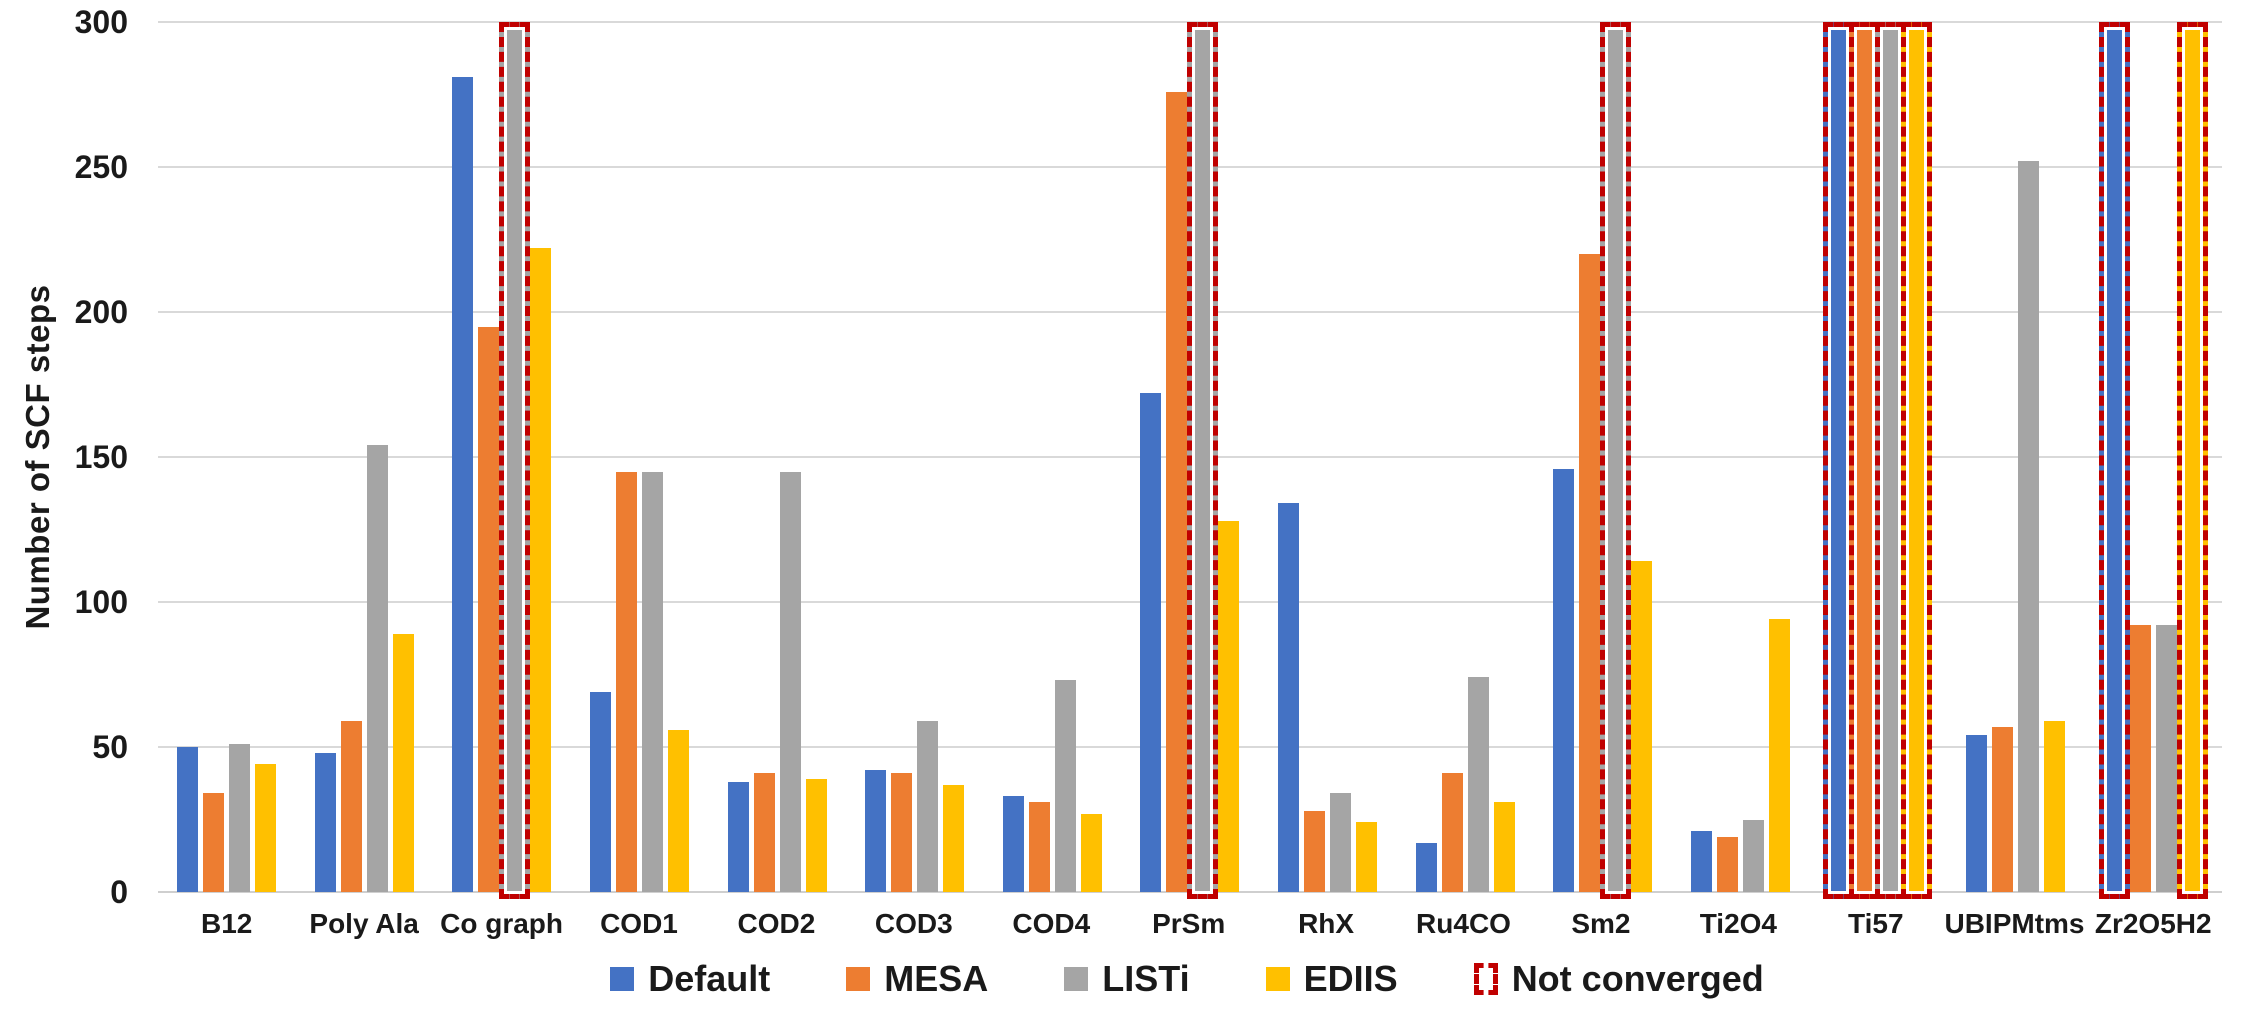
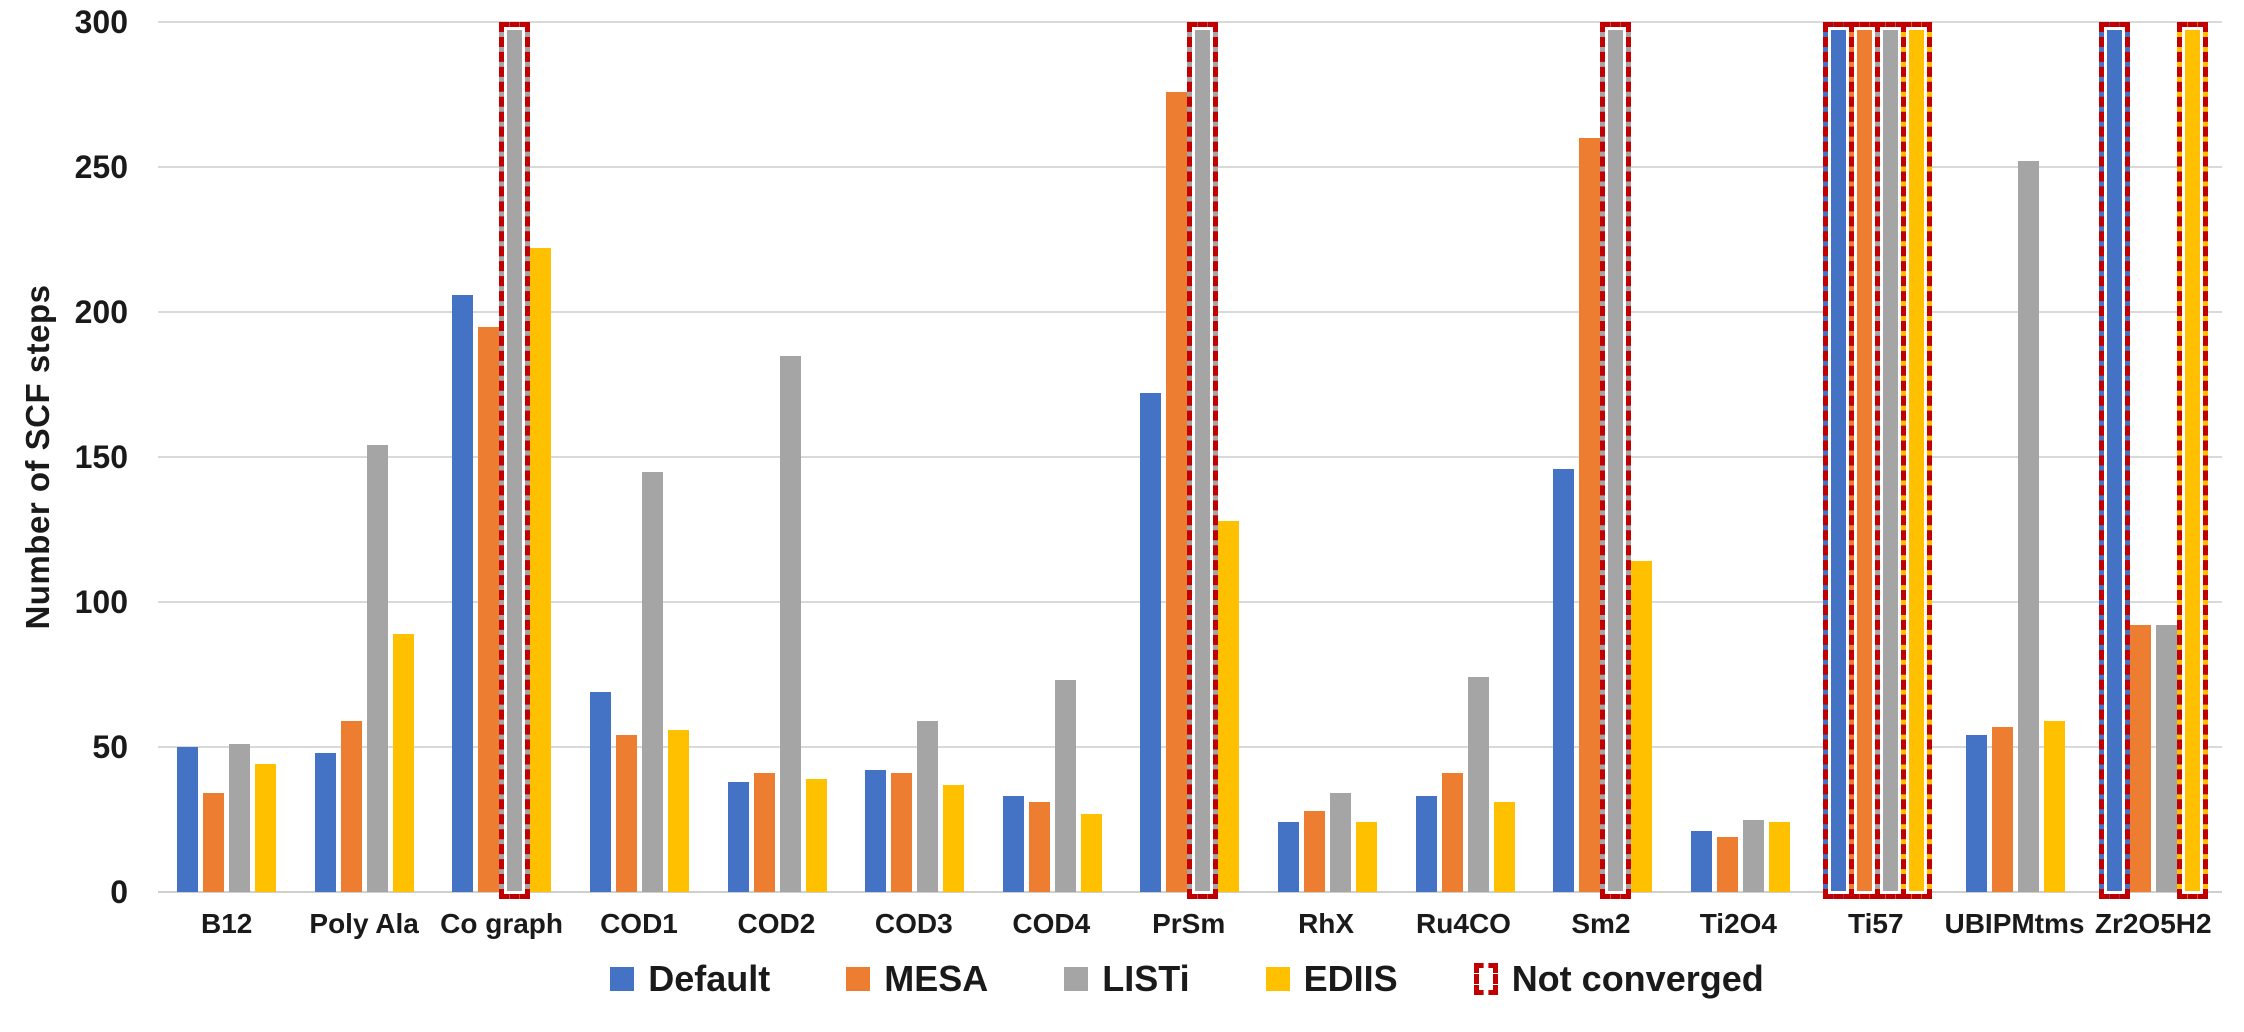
Default/Co graph: 281 -> 206
MESA/COD1: 145 -> 54
LISTi/COD2: 145 -> 185
Default/RhX: 134 -> 24
Default/Ru4CO: 17 -> 33
MESA/Sm2: 220 -> 260
EDIIS/Ti2O4: 94 -> 24
